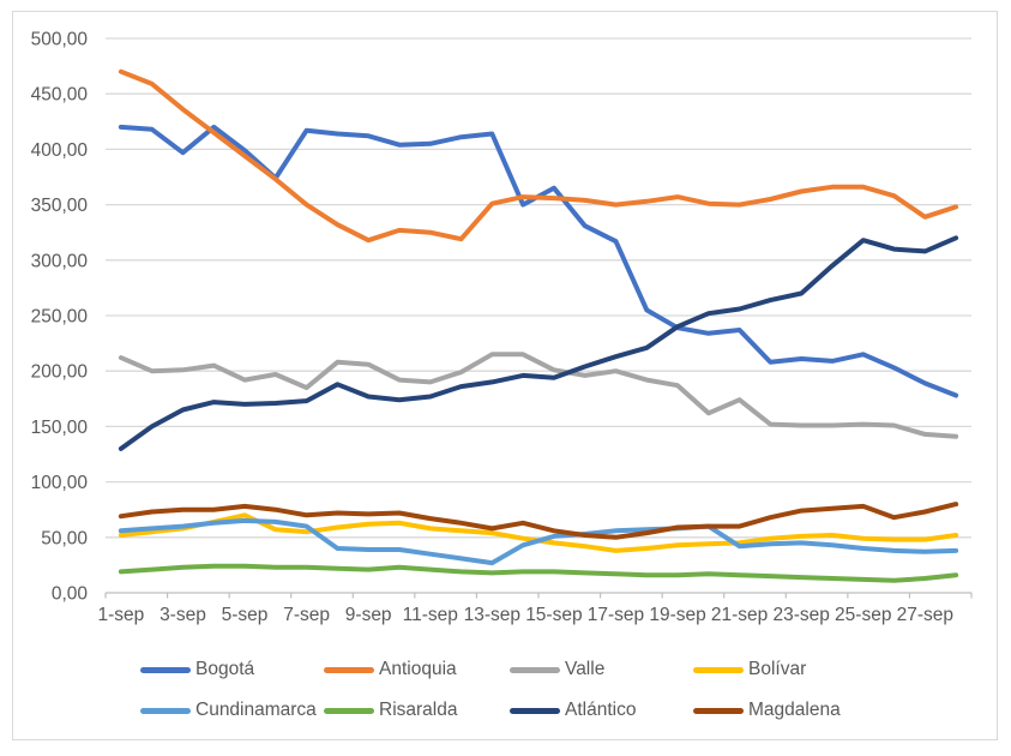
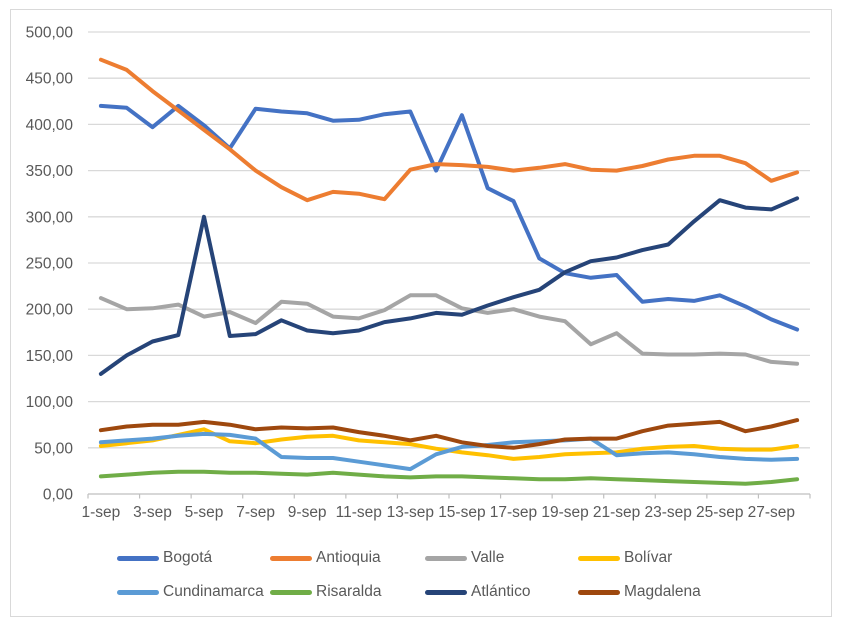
Atlántico/5-sep: 170 -> 300
Bogotá/15-sep: 360 -> 410
